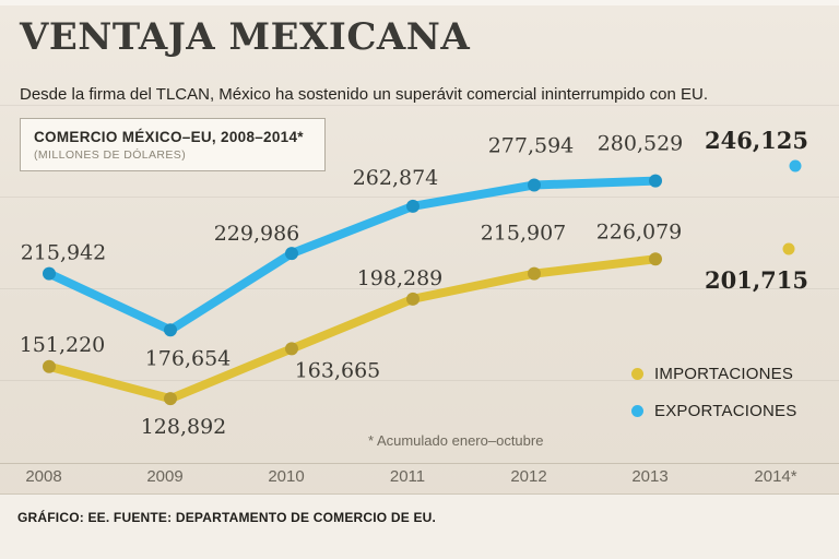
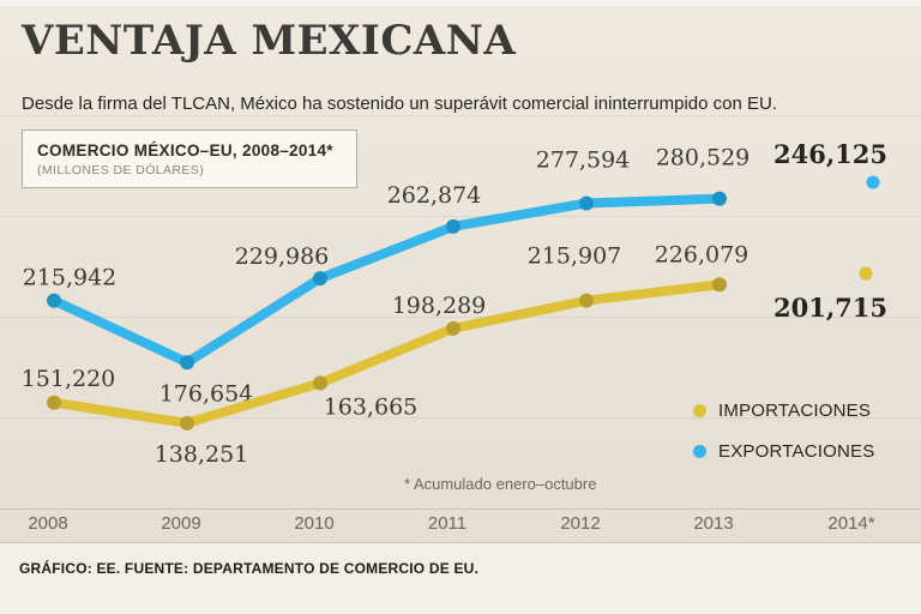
IMPORTACIONES/2009: 128,892 -> 138,251
